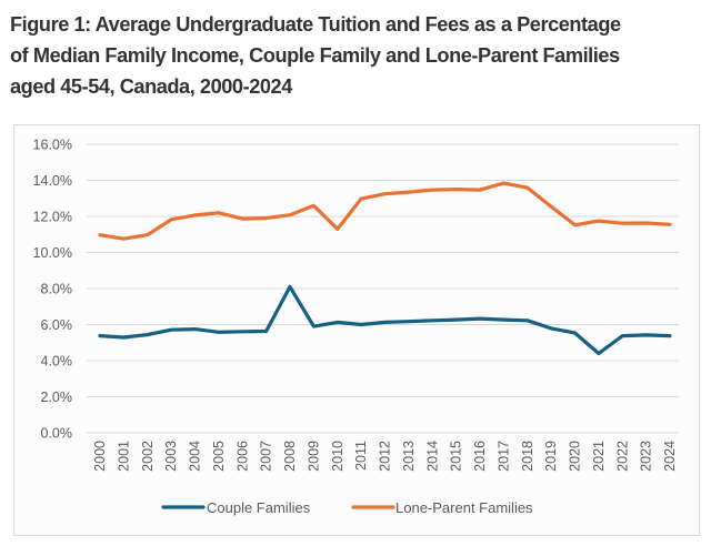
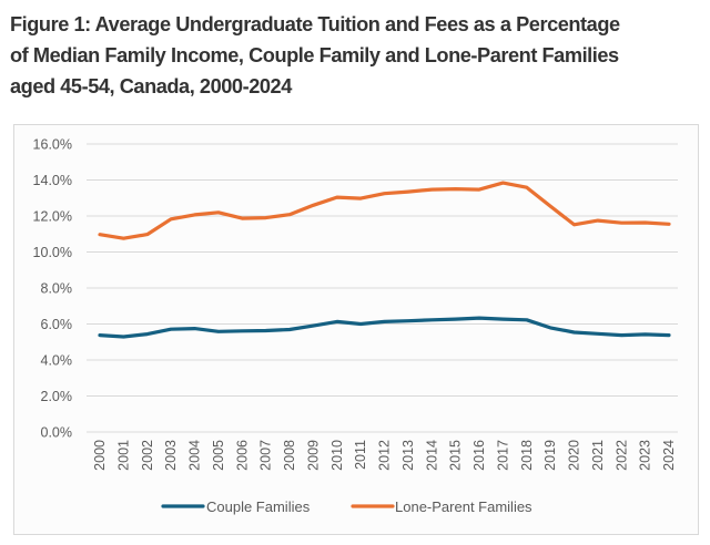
Couple Families/2008: 8.1% -> 5.7%
Lone-Parent Families/2010: 11.3% -> 13.0%
Couple Families/2021: 4.4% -> 5.5%
